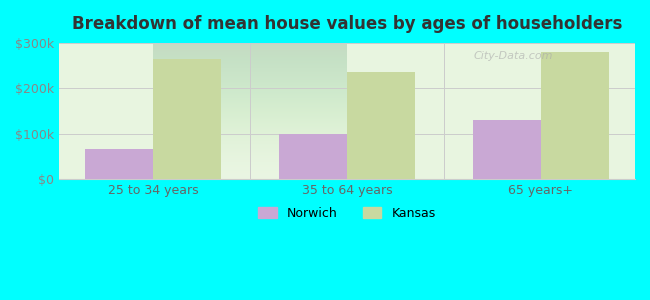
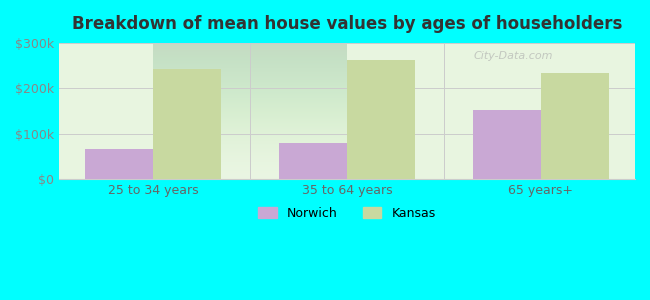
Kansas/25 to 34 years: $265k -> $243k
Norwich/35 to 64 years: $100k -> $80k
Kansas/35 to 64 years: $235k -> $262k
Norwich/65 years+: $130k -> $152k
Kansas/65 years+: $280k -> $233k
